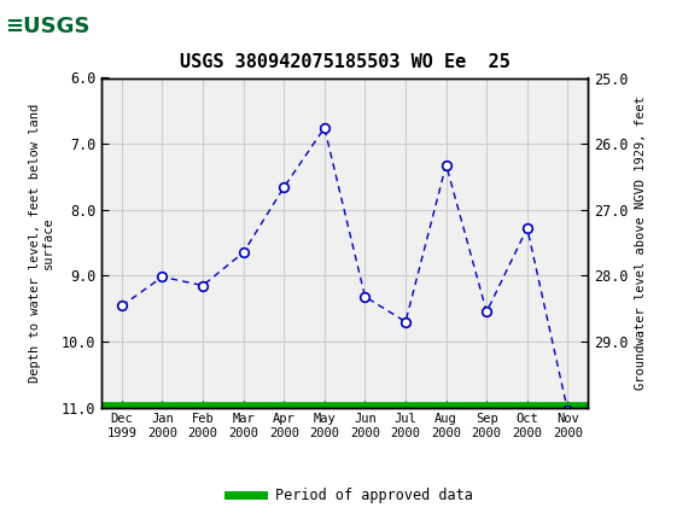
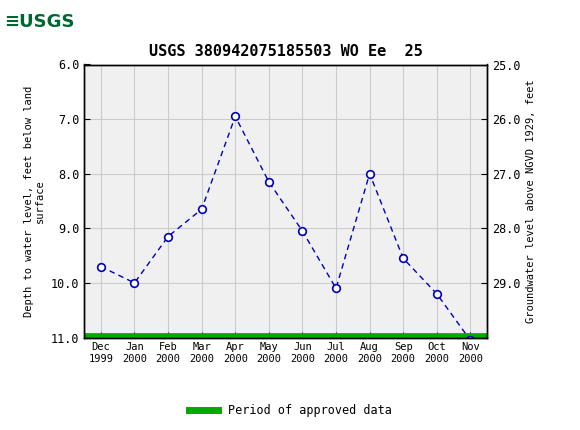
Dec 1999: 9.46 -> 9.70
Jan 2000: 9.02 -> 10.00
Apr 2000: 7.66 -> 6.95
May 2000: 6.76 -> 8.15
Jun 2000: 9.32 -> 9.05
Jul 2000: 9.70 -> 10.10
Aug 2000: 7.32 -> 8.00
Oct 2000: 8.28 -> 10.20
